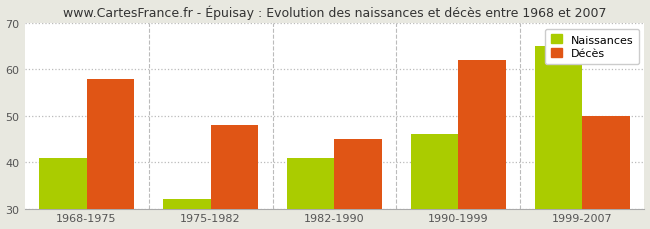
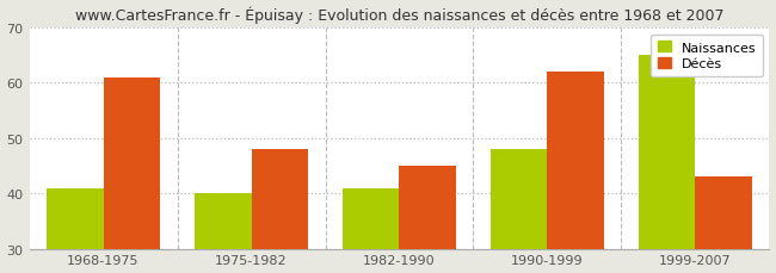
Décès/1968-1975: 58 -> 61
Naissances/1975-1982: 32 -> 40
Naissances/1990-1999: 46 -> 48
Décès/1999-2007: 50 -> 43
